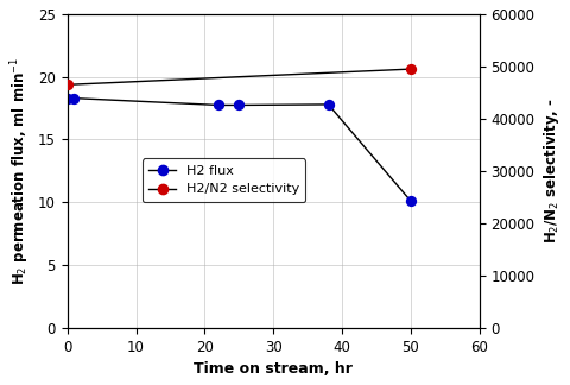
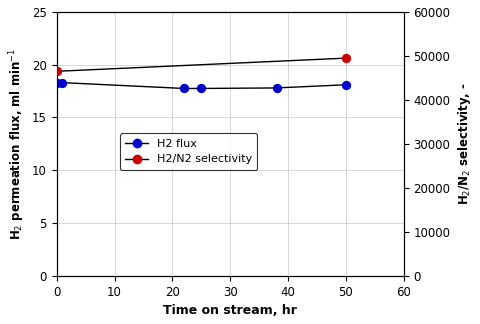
H2 flux/50: 10.1 -> 18.1
